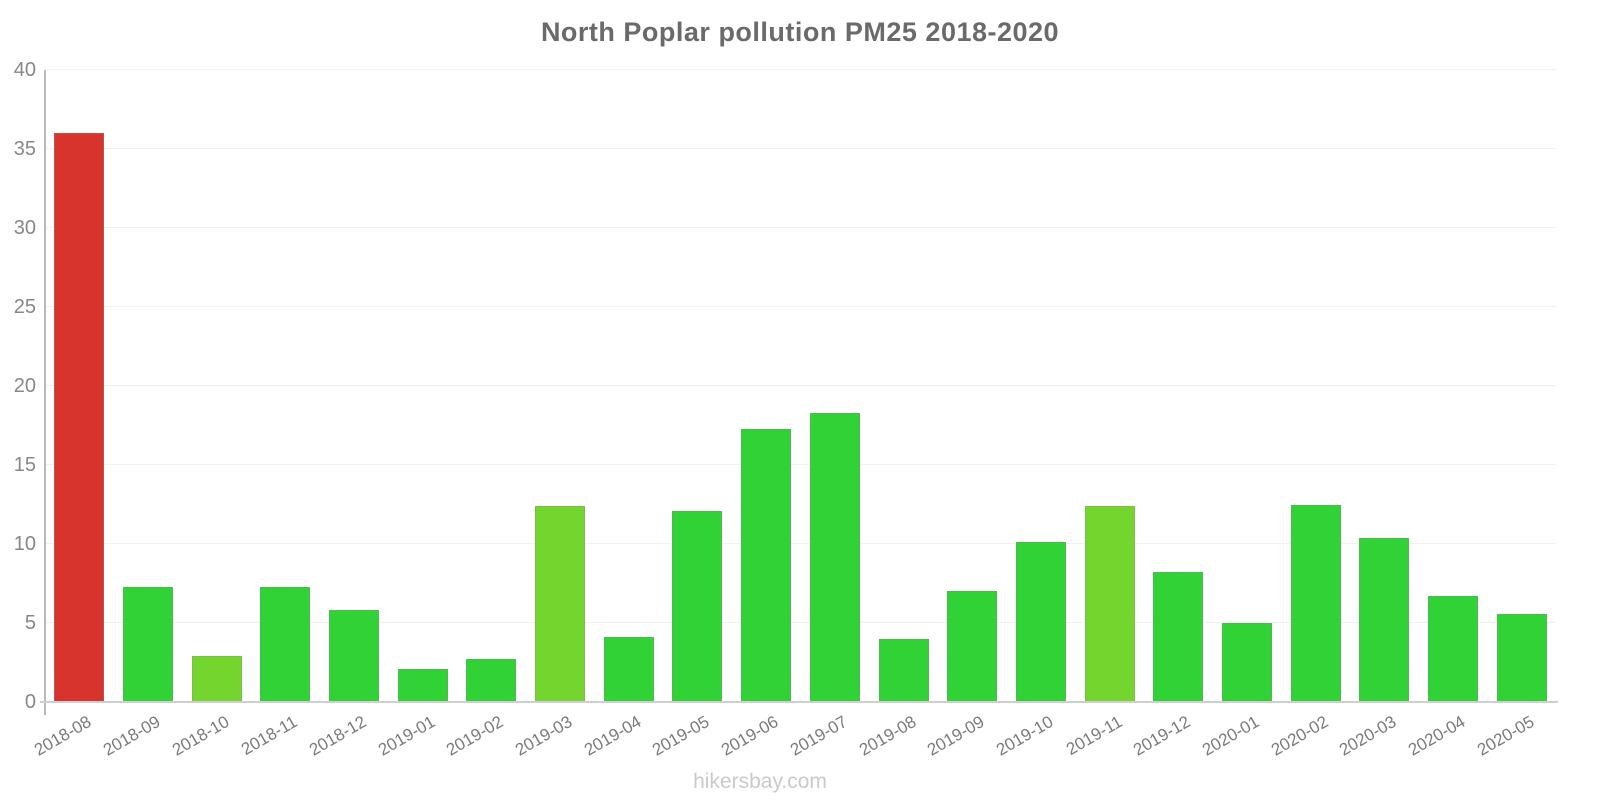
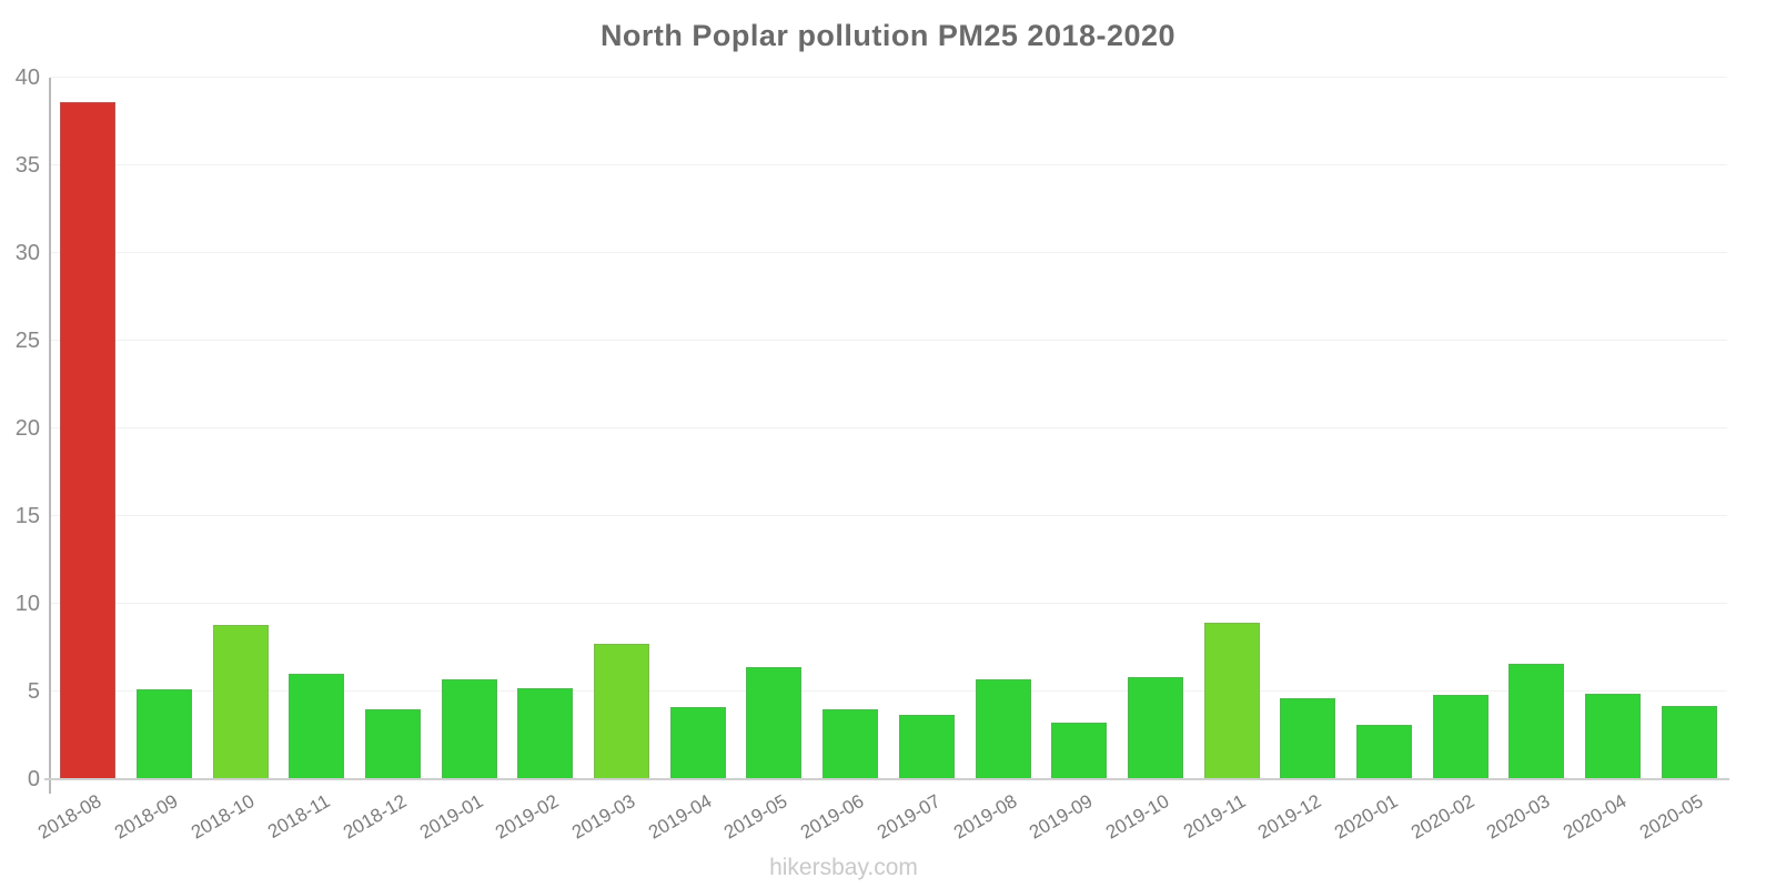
2018-08: 36.0 -> 38.6
2018-09: 7.3 -> 5.1
2018-10: 2.9 -> 8.8
2018-11: 7.3 -> 6.0
2018-12: 5.8 -> 4.0
2019-01: 2.1 -> 5.7
2019-02: 2.7 -> 5.2
2019-03: 12.4 -> 7.7
2019-05: 12.1 -> 6.4
2019-06: 17.3 -> 4.0
2019-07: 18.3 -> 3.7
2019-08: 4.0 -> 5.7
2019-09: 7.0 -> 3.2
2019-10: 10.1 -> 5.8
2019-11: 12.4 -> 8.9
2019-12: 8.2 -> 4.6
2020-01: 5.0 -> 3.1
2020-02: 12.5 -> 4.8
2020-03: 10.4 -> 6.6
2020-04: 6.7 -> 4.9
2020-05: 5.6 -> 4.2
